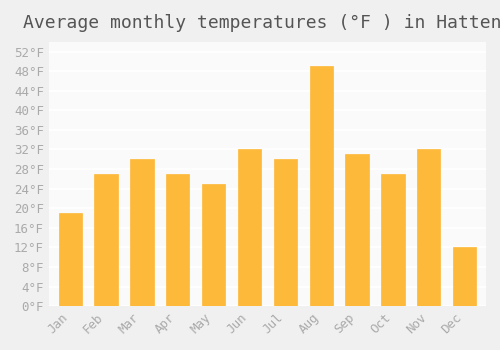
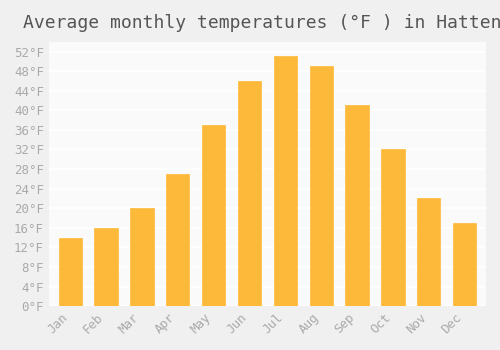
Jan: 19°F -> 14°F
Feb: 27°F -> 16°F
Mar: 30°F -> 20°F
May: 25°F -> 37°F
Jun: 32°F -> 46°F
Jul: 30°F -> 51°F
Sep: 31°F -> 41°F
Oct: 27°F -> 32°F
Nov: 32°F -> 22°F
Dec: 12°F -> 17°F
